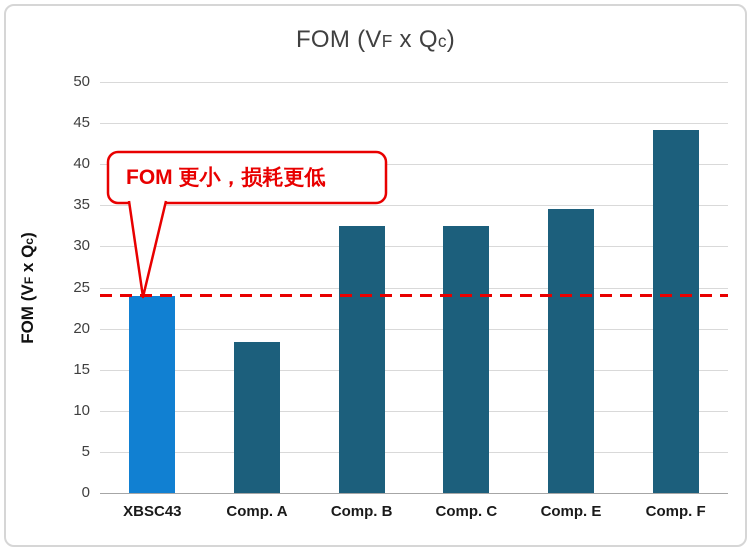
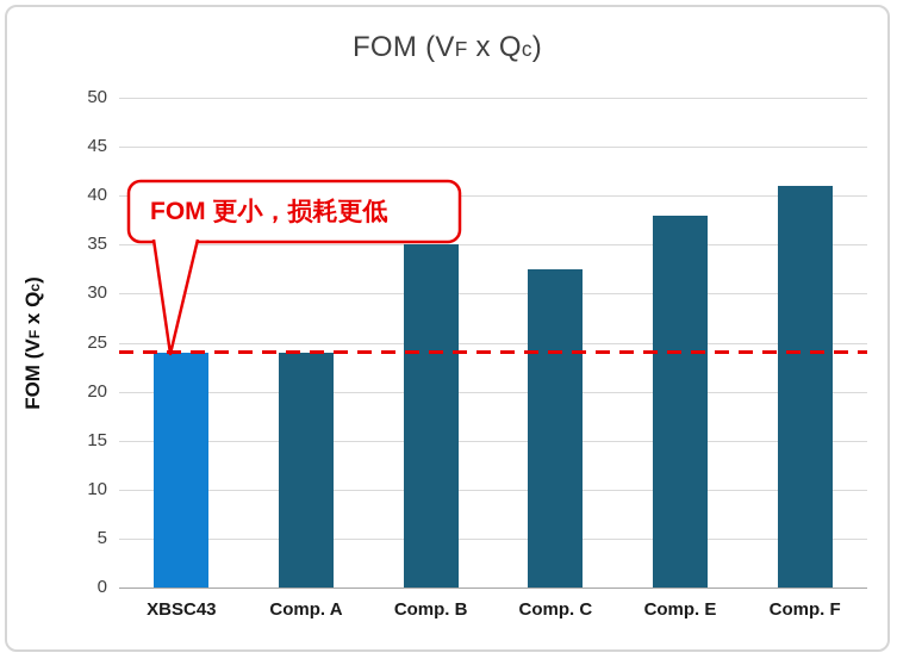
Comp. A: 18 -> 24
Comp. B: 32 -> 35
Comp. E: 34 -> 38
Comp. F: 44 -> 41
